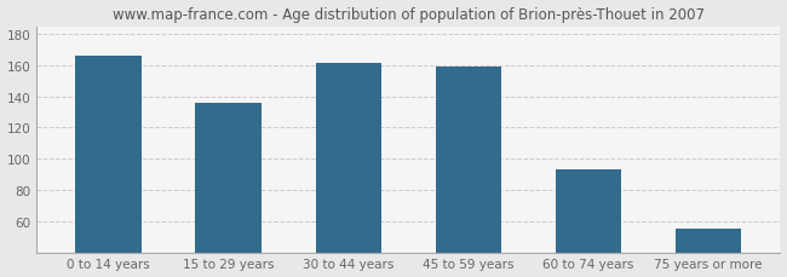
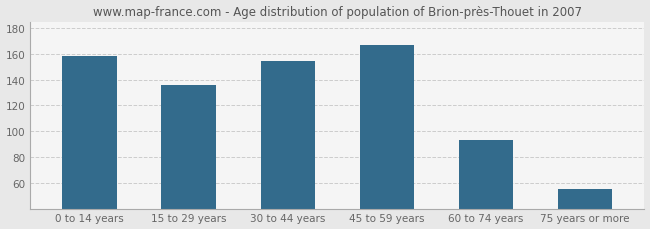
0 to 14 years: 166 -> 158
30 to 44 years: 161 -> 154
45 to 59 years: 159 -> 167
